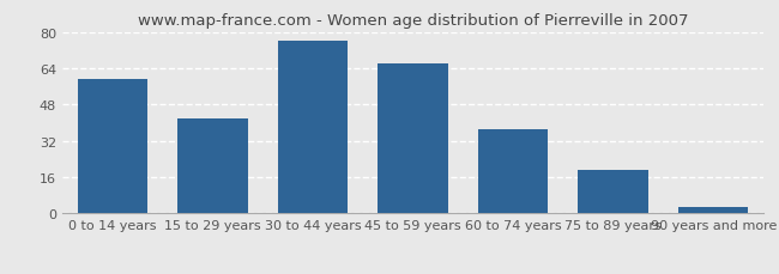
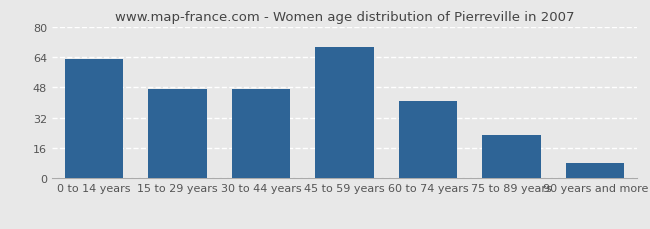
0 to 14 years: 59 -> 63
15 to 29 years: 42 -> 47
30 to 44 years: 76 -> 47
45 to 59 years: 66 -> 69
60 to 74 years: 37 -> 41
75 to 89 years: 19 -> 23
90 years and more: 3 -> 8
